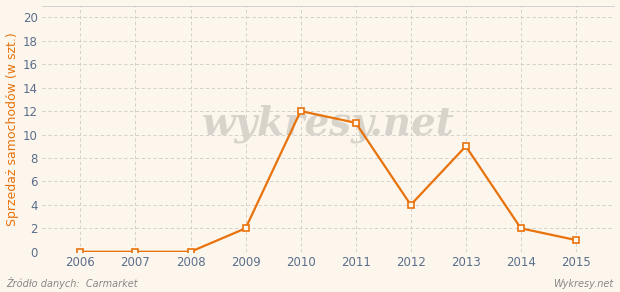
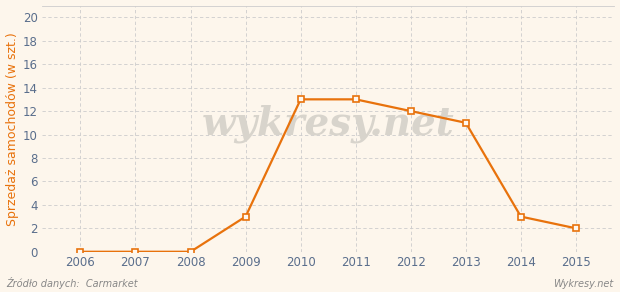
2009: 2 -> 3
2010: 12 -> 13
2011: 11 -> 13
2012: 4 -> 12
2013: 9 -> 11
2014: 2 -> 3
2015: 1 -> 2
